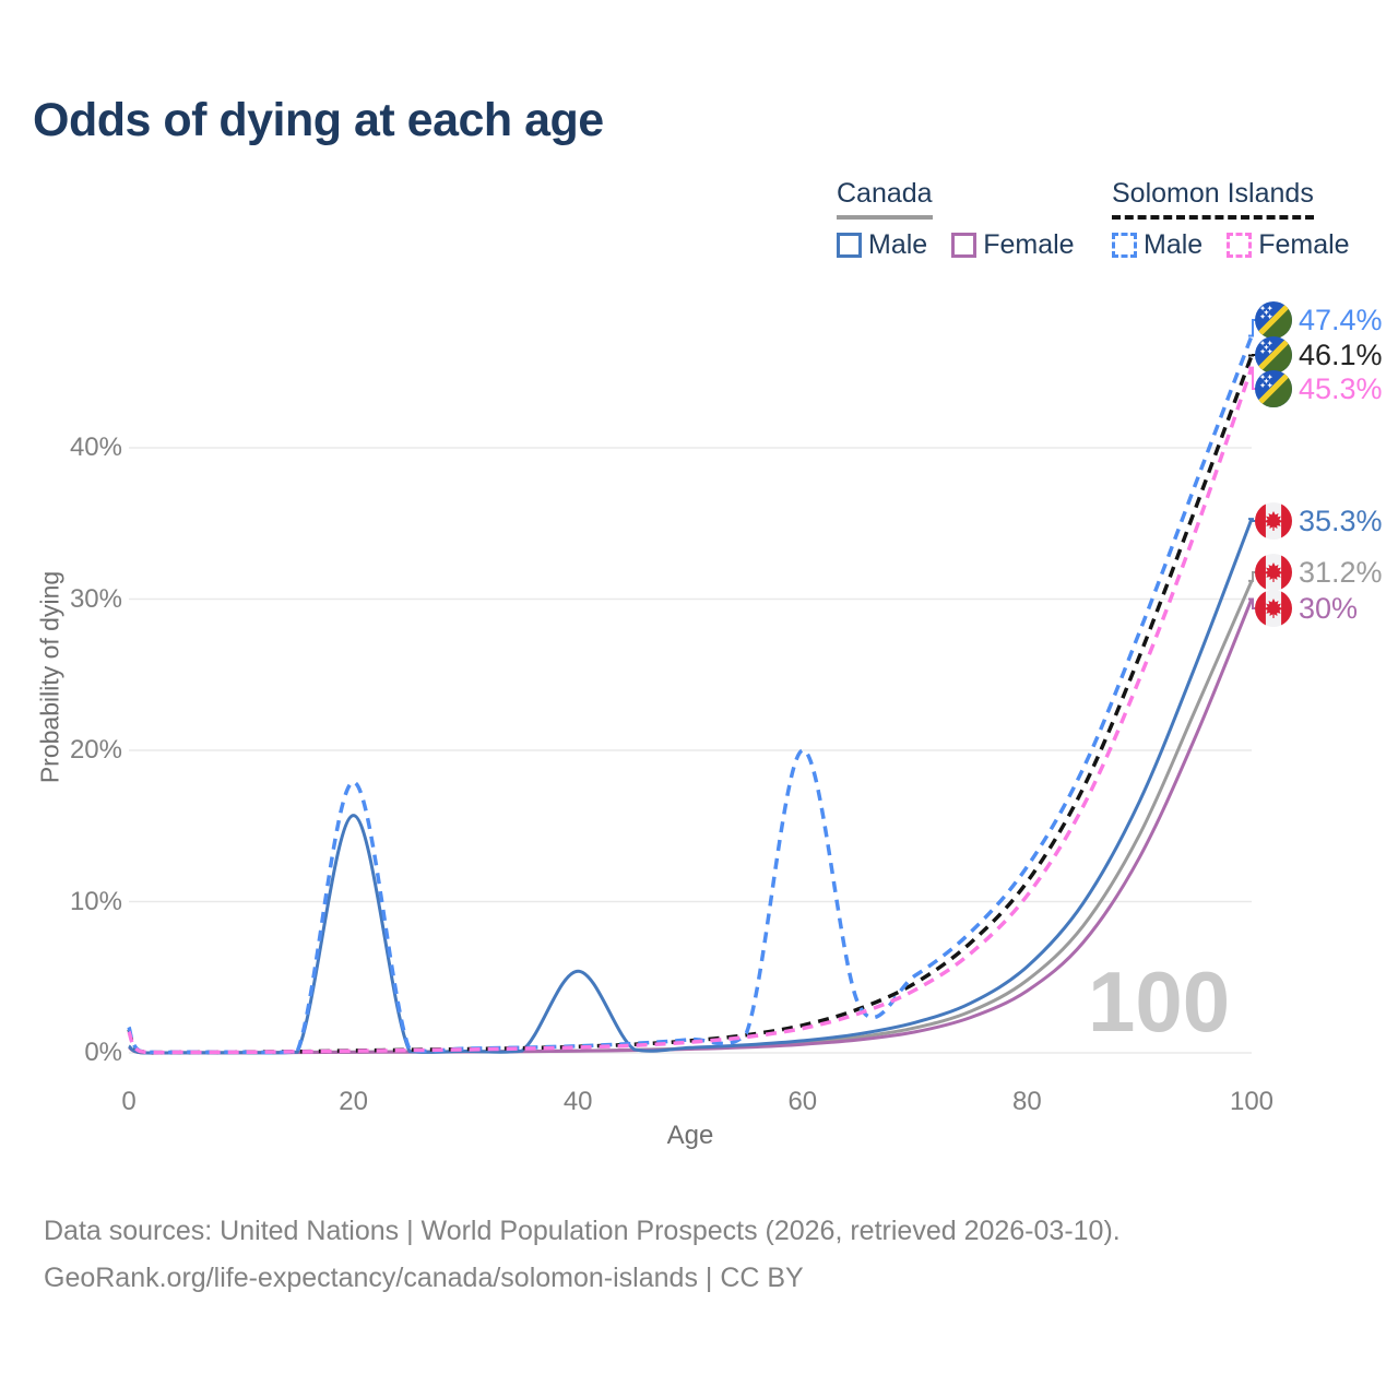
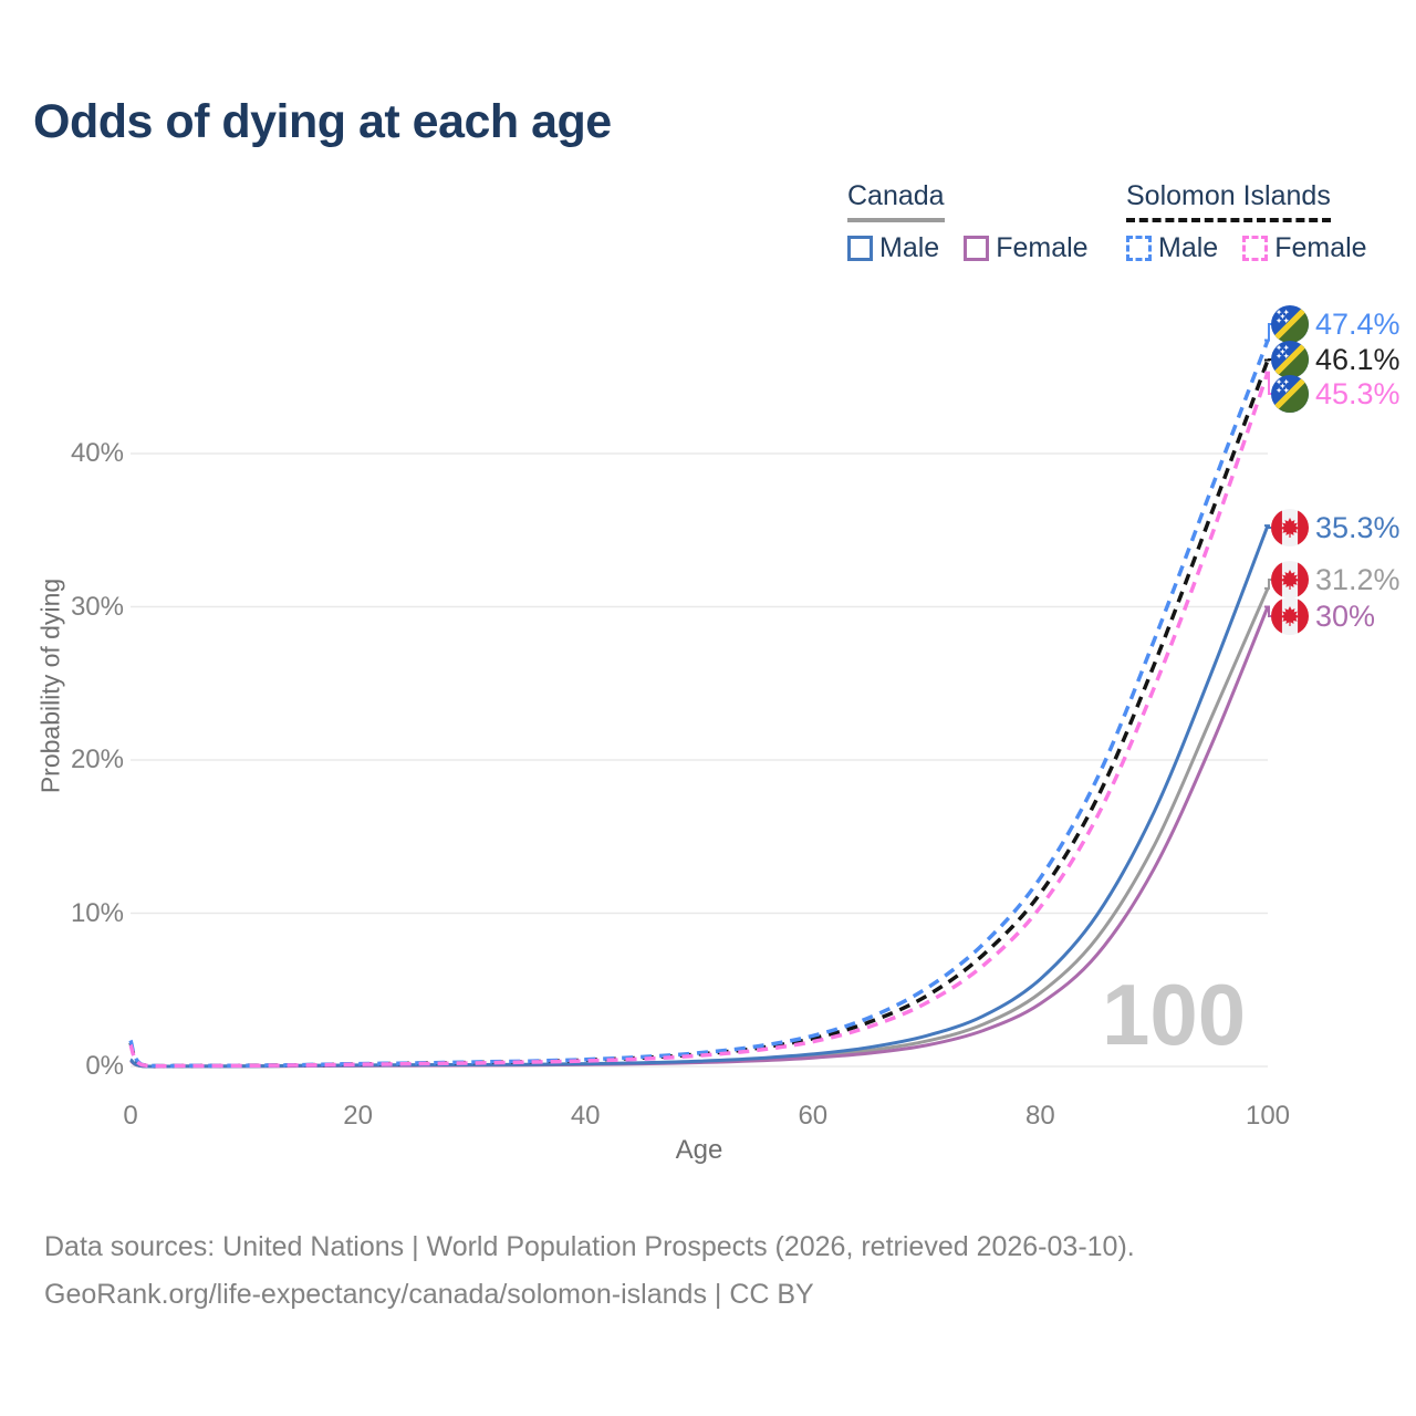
Solomon Islands Male/20: 17.9% -> 0.2%
Canada Male/20: 15.7% -> 0.1%
Canada Male/40: 5.4% -> 0.2%
Solomon Islands Male/60: 20.0% -> 2.0%
